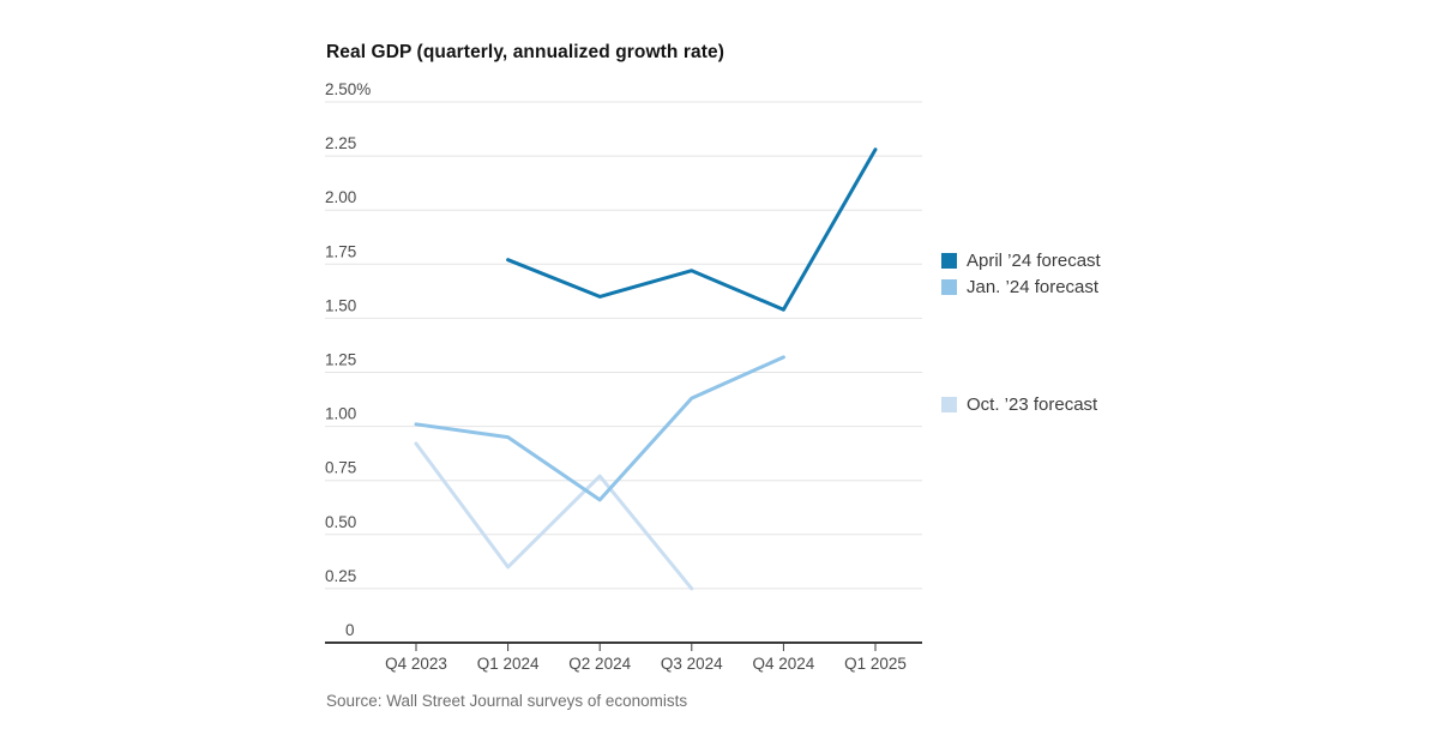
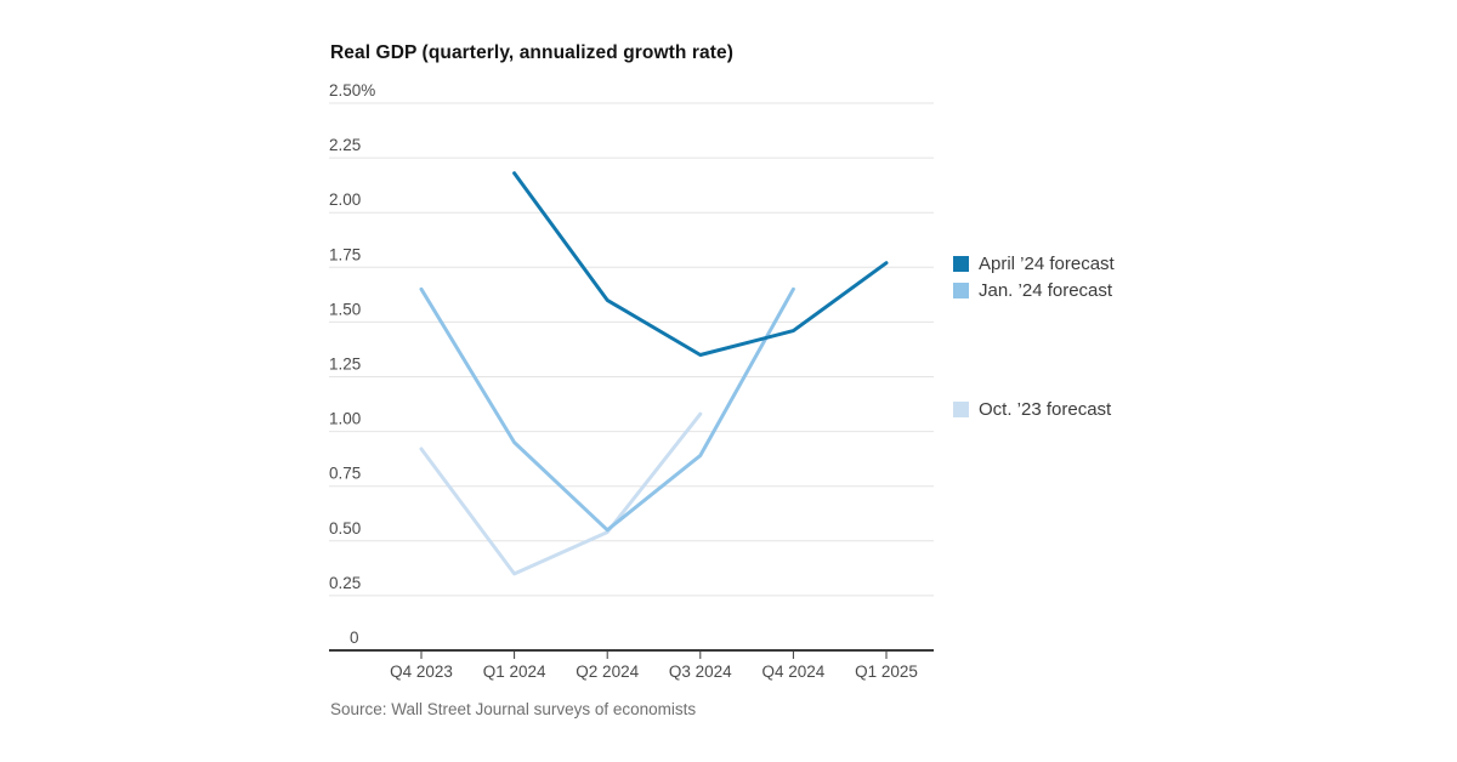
Jan. ’24 forecast/Q4 2023: 1.01% -> 1.65%
April ’24 forecast/Q1 2024: 1.77% -> 2.18%
Jan. ’24 forecast/Q2 2024: 0.66% -> 0.55%
Oct. ’23 forecast/Q2 2024: 0.77% -> 0.54%
April ’24 forecast/Q3 2024: 1.72% -> 1.35%
Jan. ’24 forecast/Q3 2024: 1.13% -> 0.89%
Oct. ’23 forecast/Q3 2024: 0.25% -> 1.08%
April ’24 forecast/Q4 2024: 1.54% -> 1.46%
Jan. ’24 forecast/Q4 2024: 1.32% -> 1.65%
April ’24 forecast/Q1 2025: 2.28% -> 1.77%
